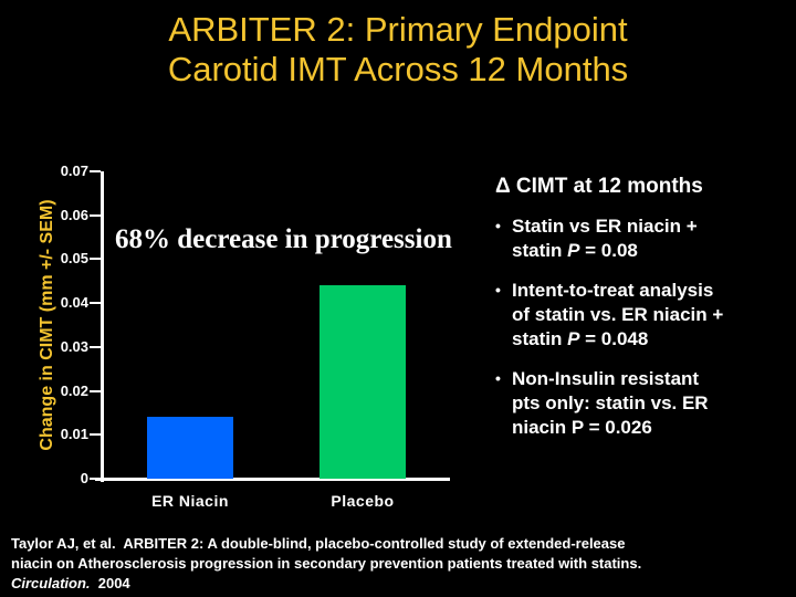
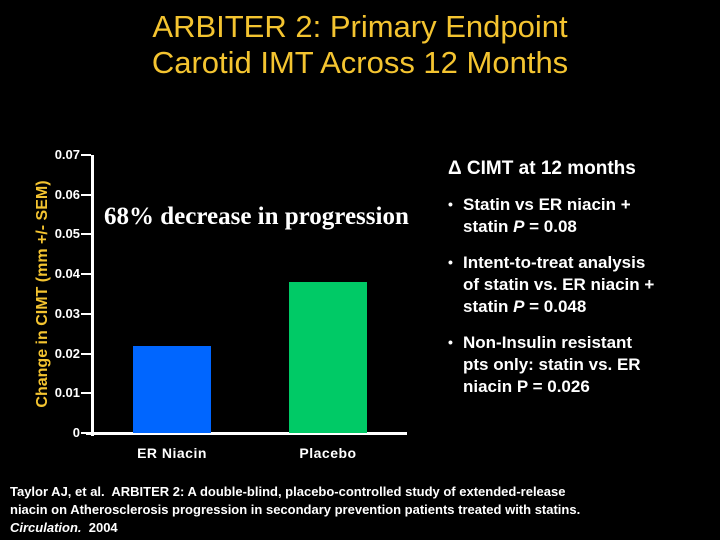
ER Niacin: 0.014 -> 0.022
Placebo: 0.044 -> 0.038
